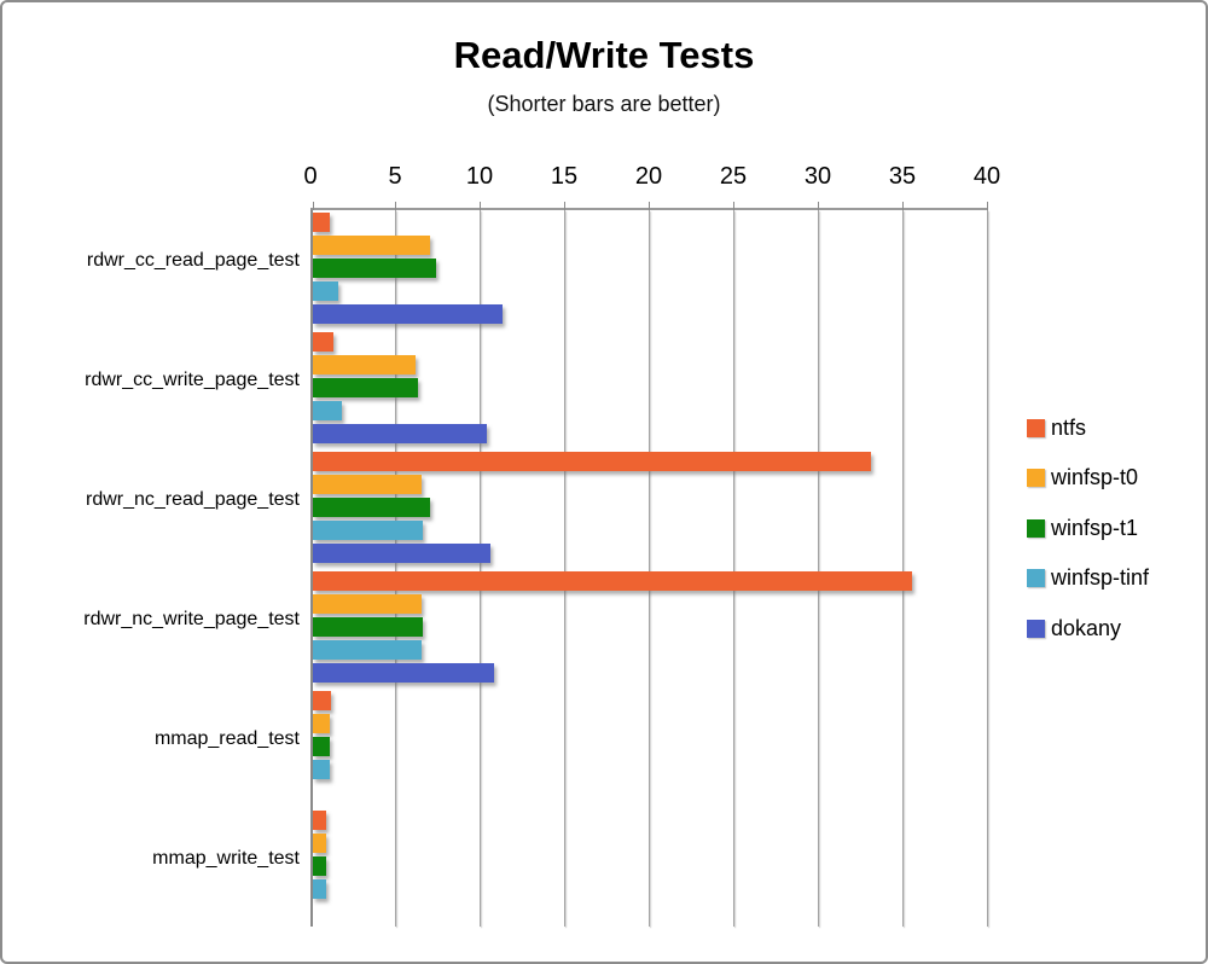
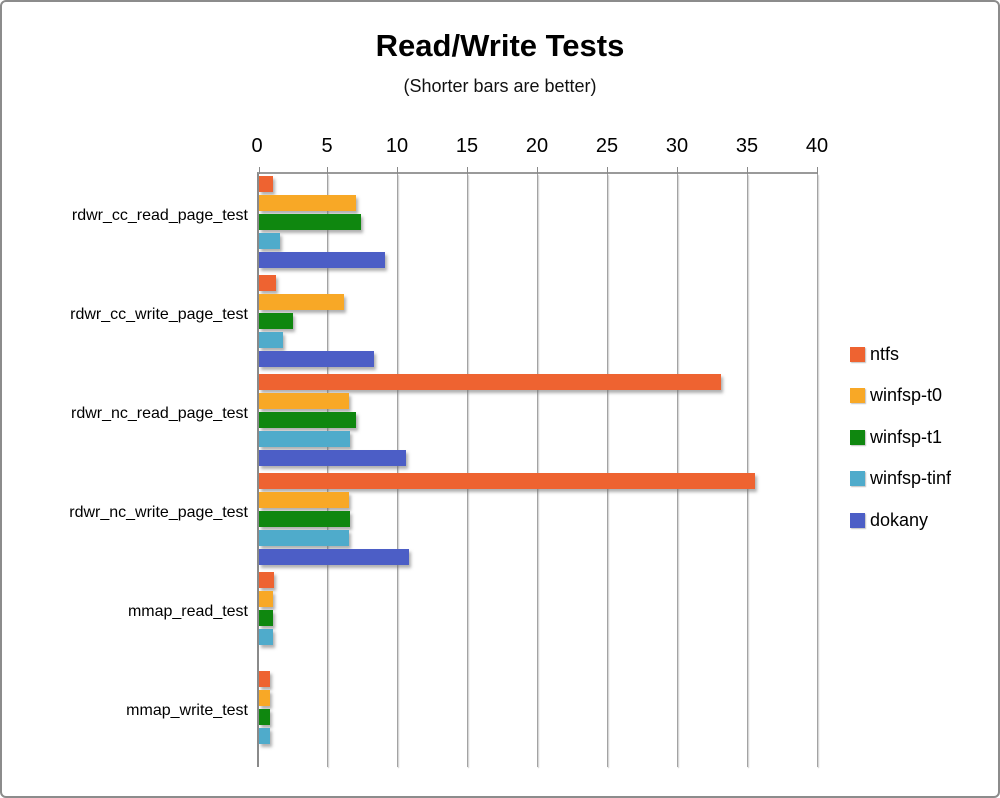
dokany/rdwr_cc_read_page_test: 11.2 -> 9.0
winfsp-t1/rdwr_cc_write_page_test: 6.2 -> 2.4
dokany/rdwr_cc_write_page_test: 10.3 -> 8.2
